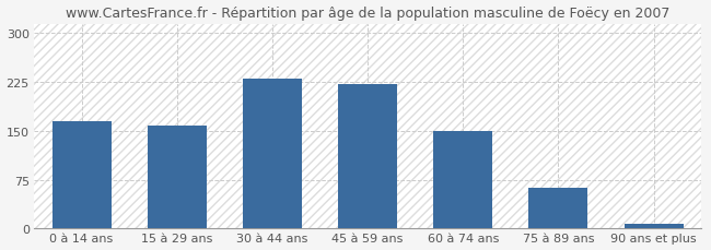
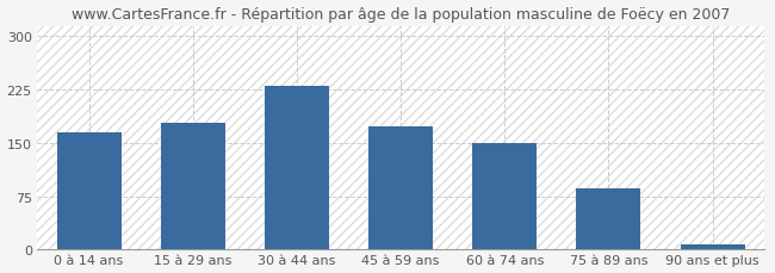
15 à 29 ans: 158 -> 178
45 à 59 ans: 222 -> 174
75 à 89 ans: 63 -> 86
